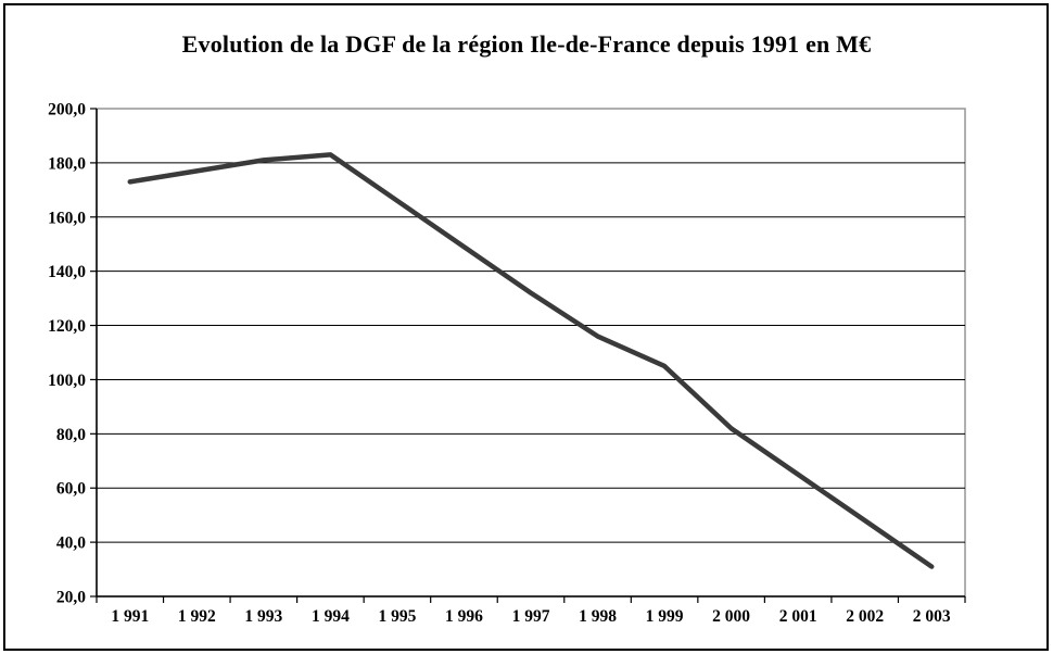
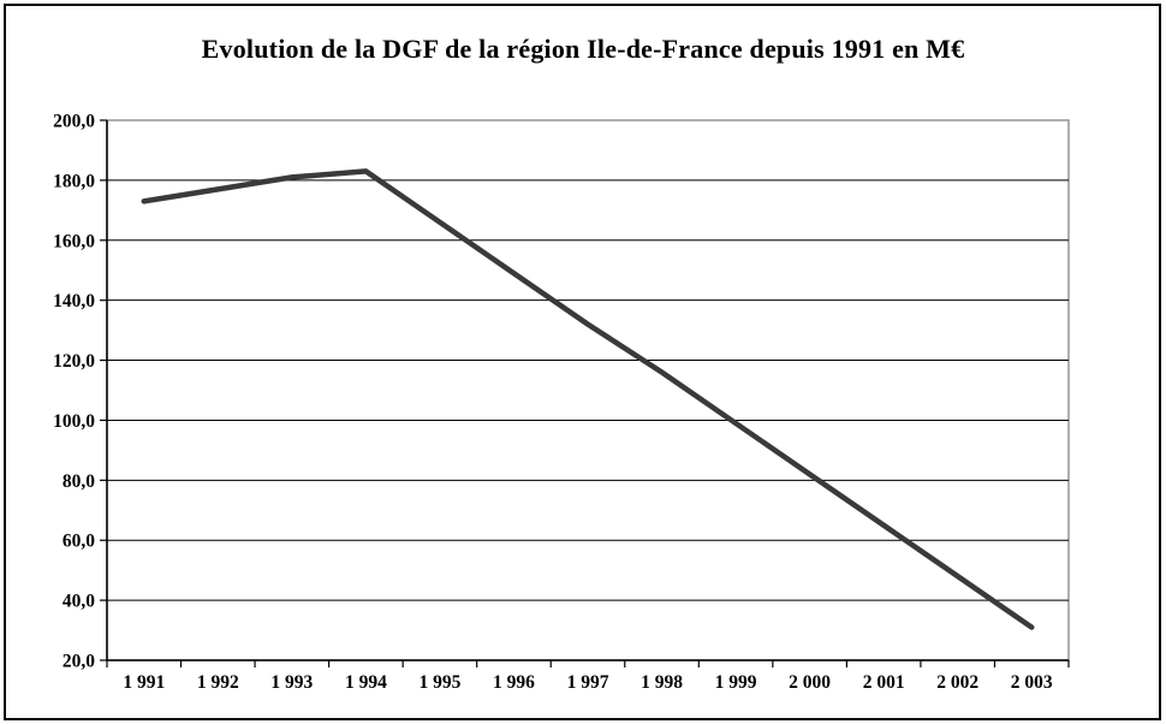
1 999: 105 -> 99
